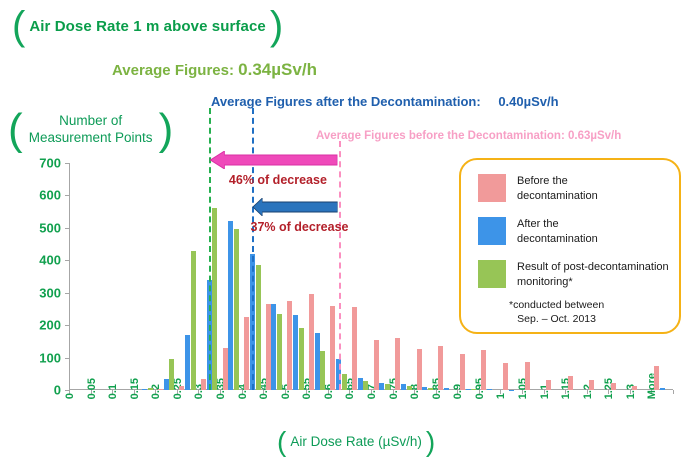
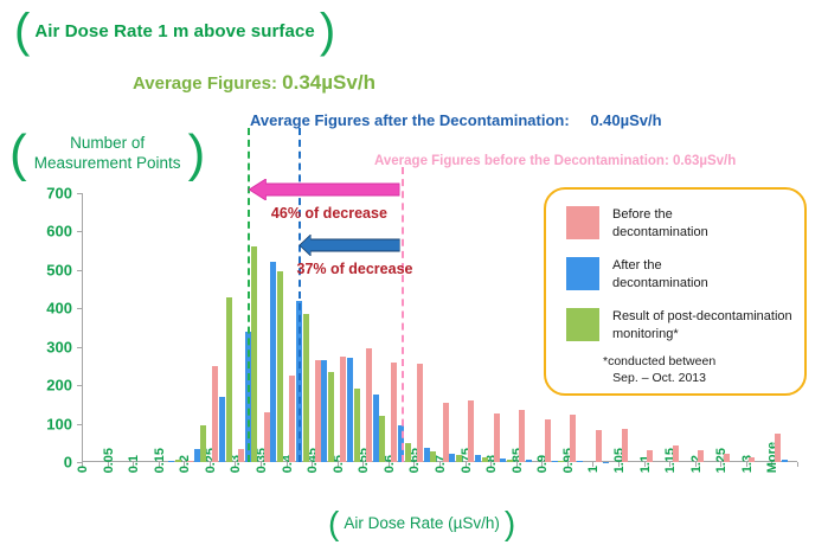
Before the decontamination/0.25: 10 -> 250
After the decontamination/0.5: 230 -> 270
